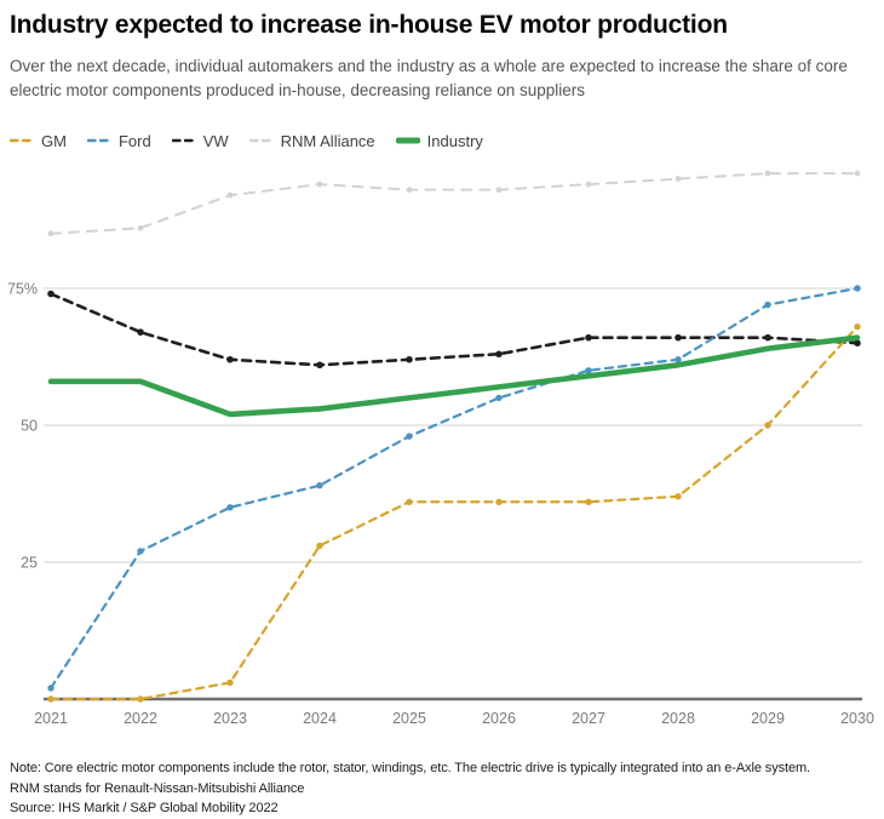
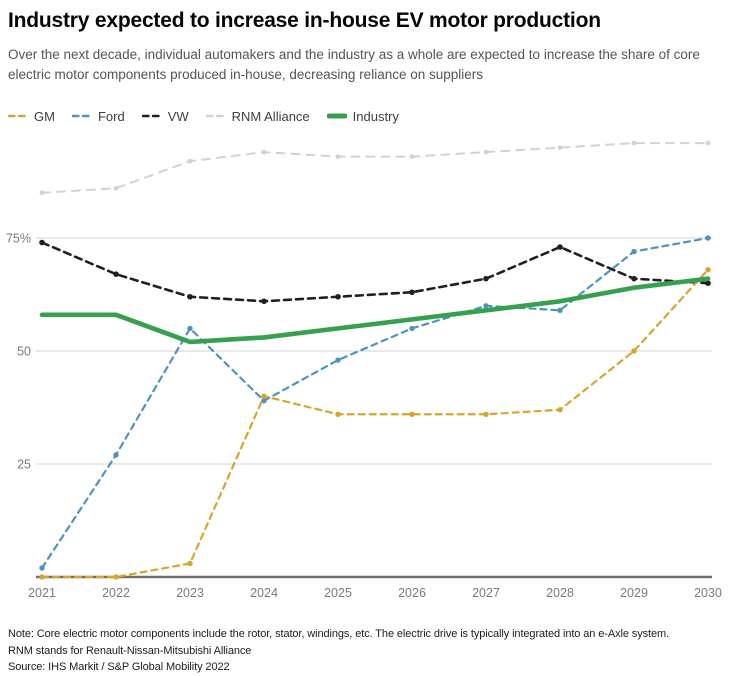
Ford/2023: 35% -> 55%
GM/2024: 28% -> 40%
Ford/2028: 62% -> 59%
VW/2028: 66% -> 73%
